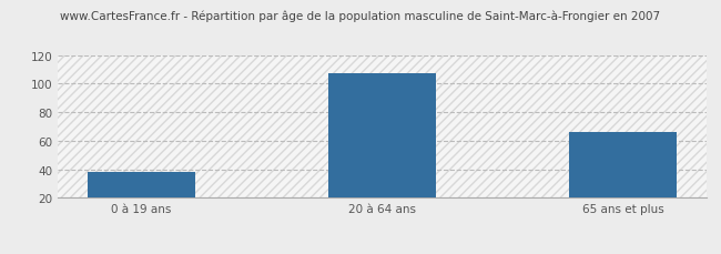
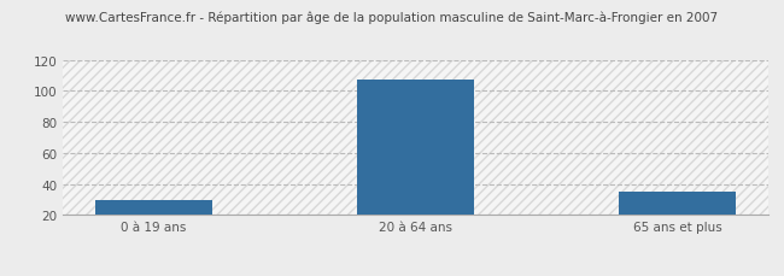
0 à 19 ans: 38 -> 30
65 ans et plus: 66 -> 35
